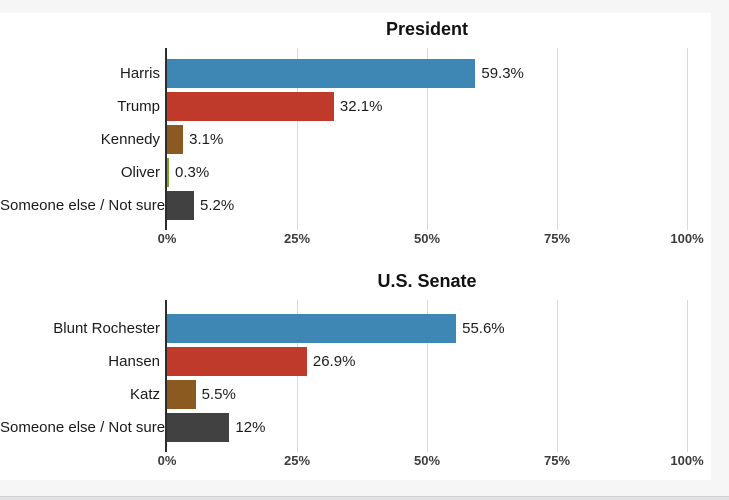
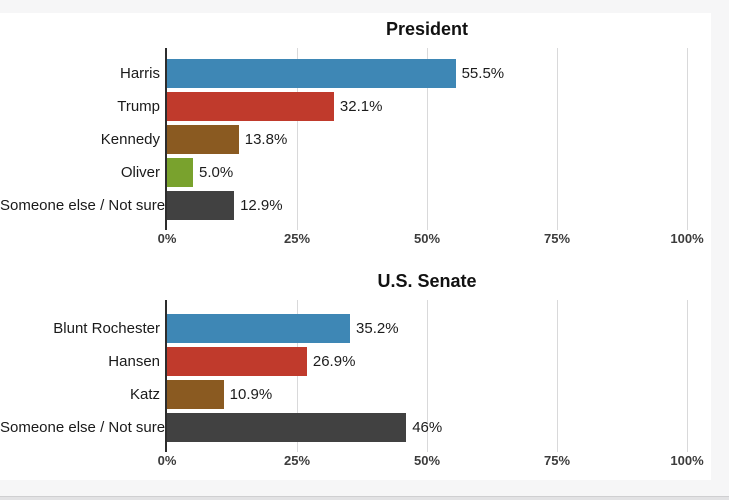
President/Harris: 59.3% -> 55.5%
President/Kennedy: 3.1% -> 13.8%
President/Oliver: 0.3% -> 5.0%
President/Someone else / Not sure: 5.2% -> 12.9%
U.S. Senate/Blunt Rochester: 55.6% -> 35.2%
U.S. Senate/Katz: 5.5% -> 10.9%
U.S. Senate/Someone else / Not sure: 12% -> 46%
